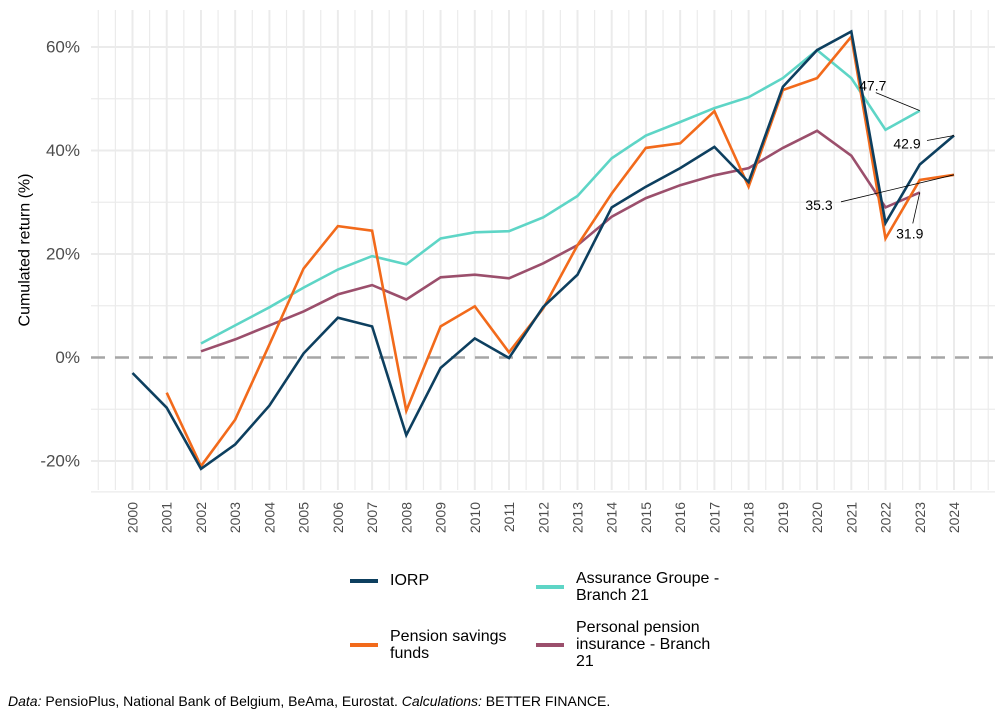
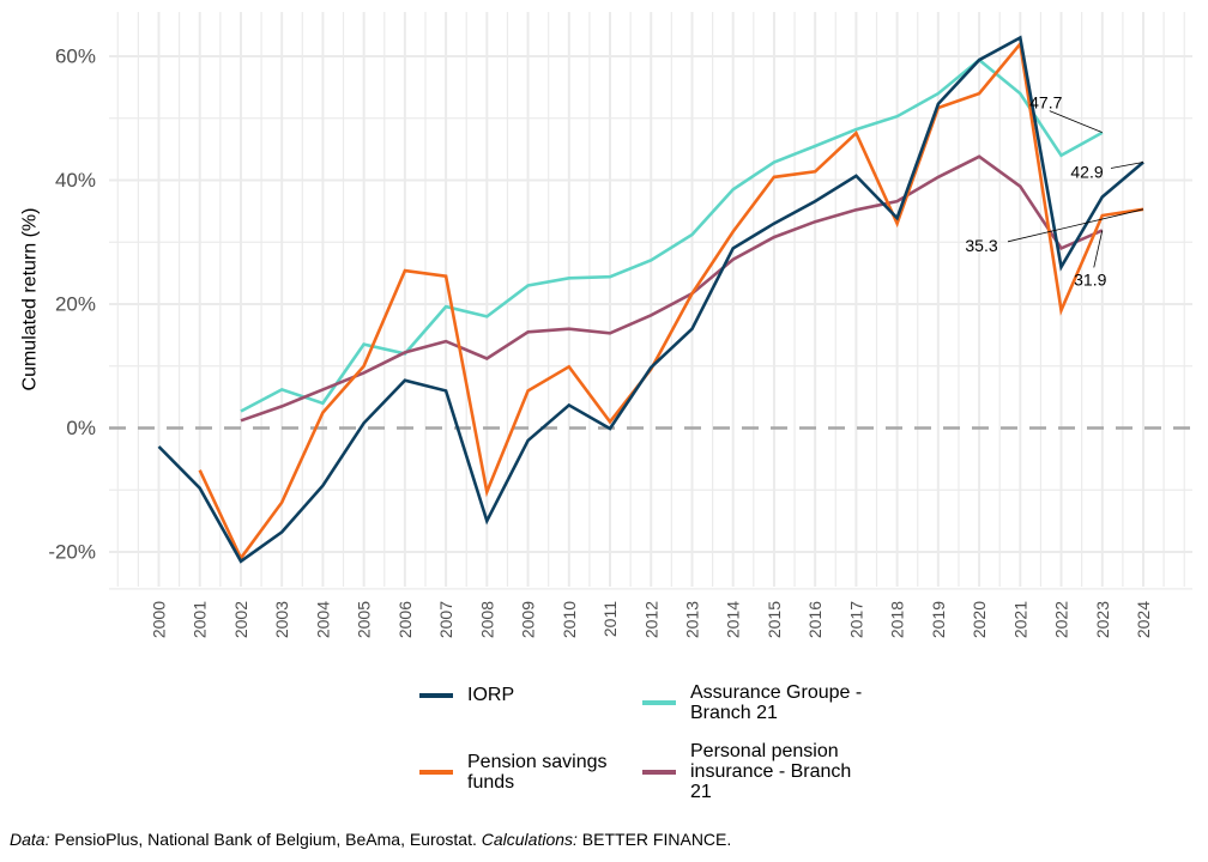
Assurance Groupe - Branch 21/2004: 10% -> 4%
Pension savings funds/2005: 17% -> 10%
Assurance Groupe - Branch 21/2006: 17% -> 12%
Pension savings funds/2022: 23% -> 19%
